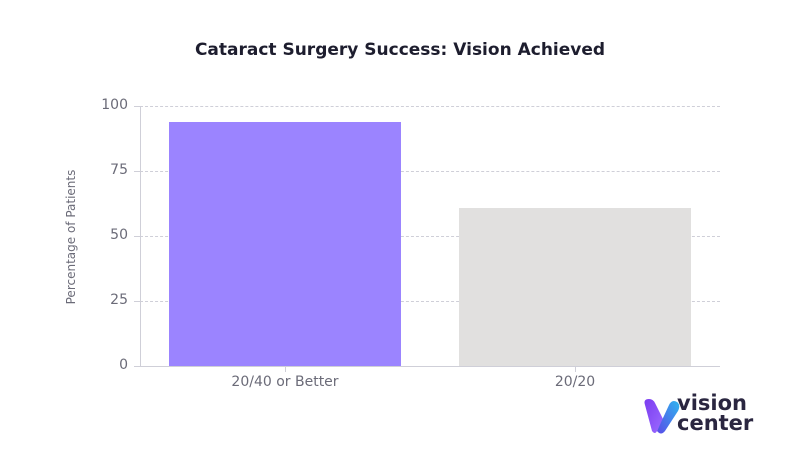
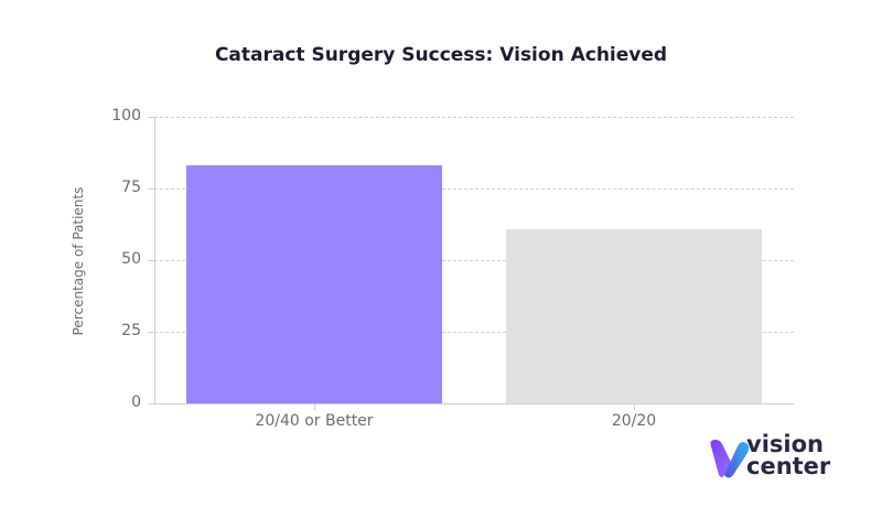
20/40 or Better: 94 -> 83
